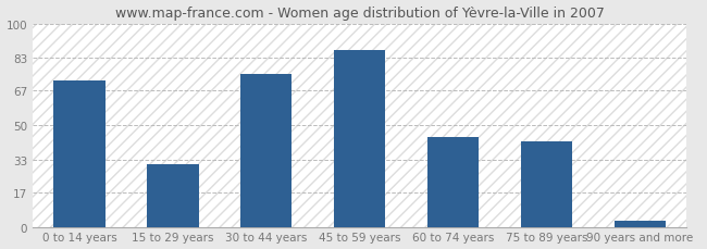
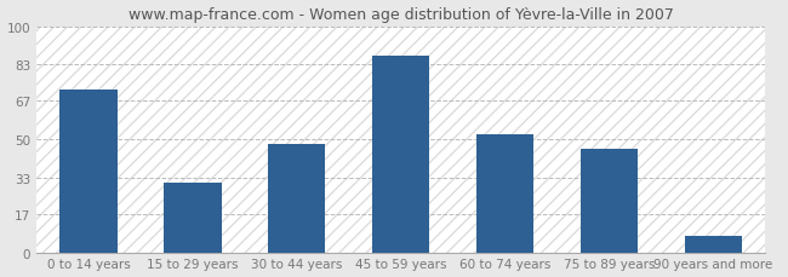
30 to 44 years: 75 -> 48
60 to 74 years: 44 -> 52
75 to 89 years: 42 -> 46
90 years and more: 3 -> 7
